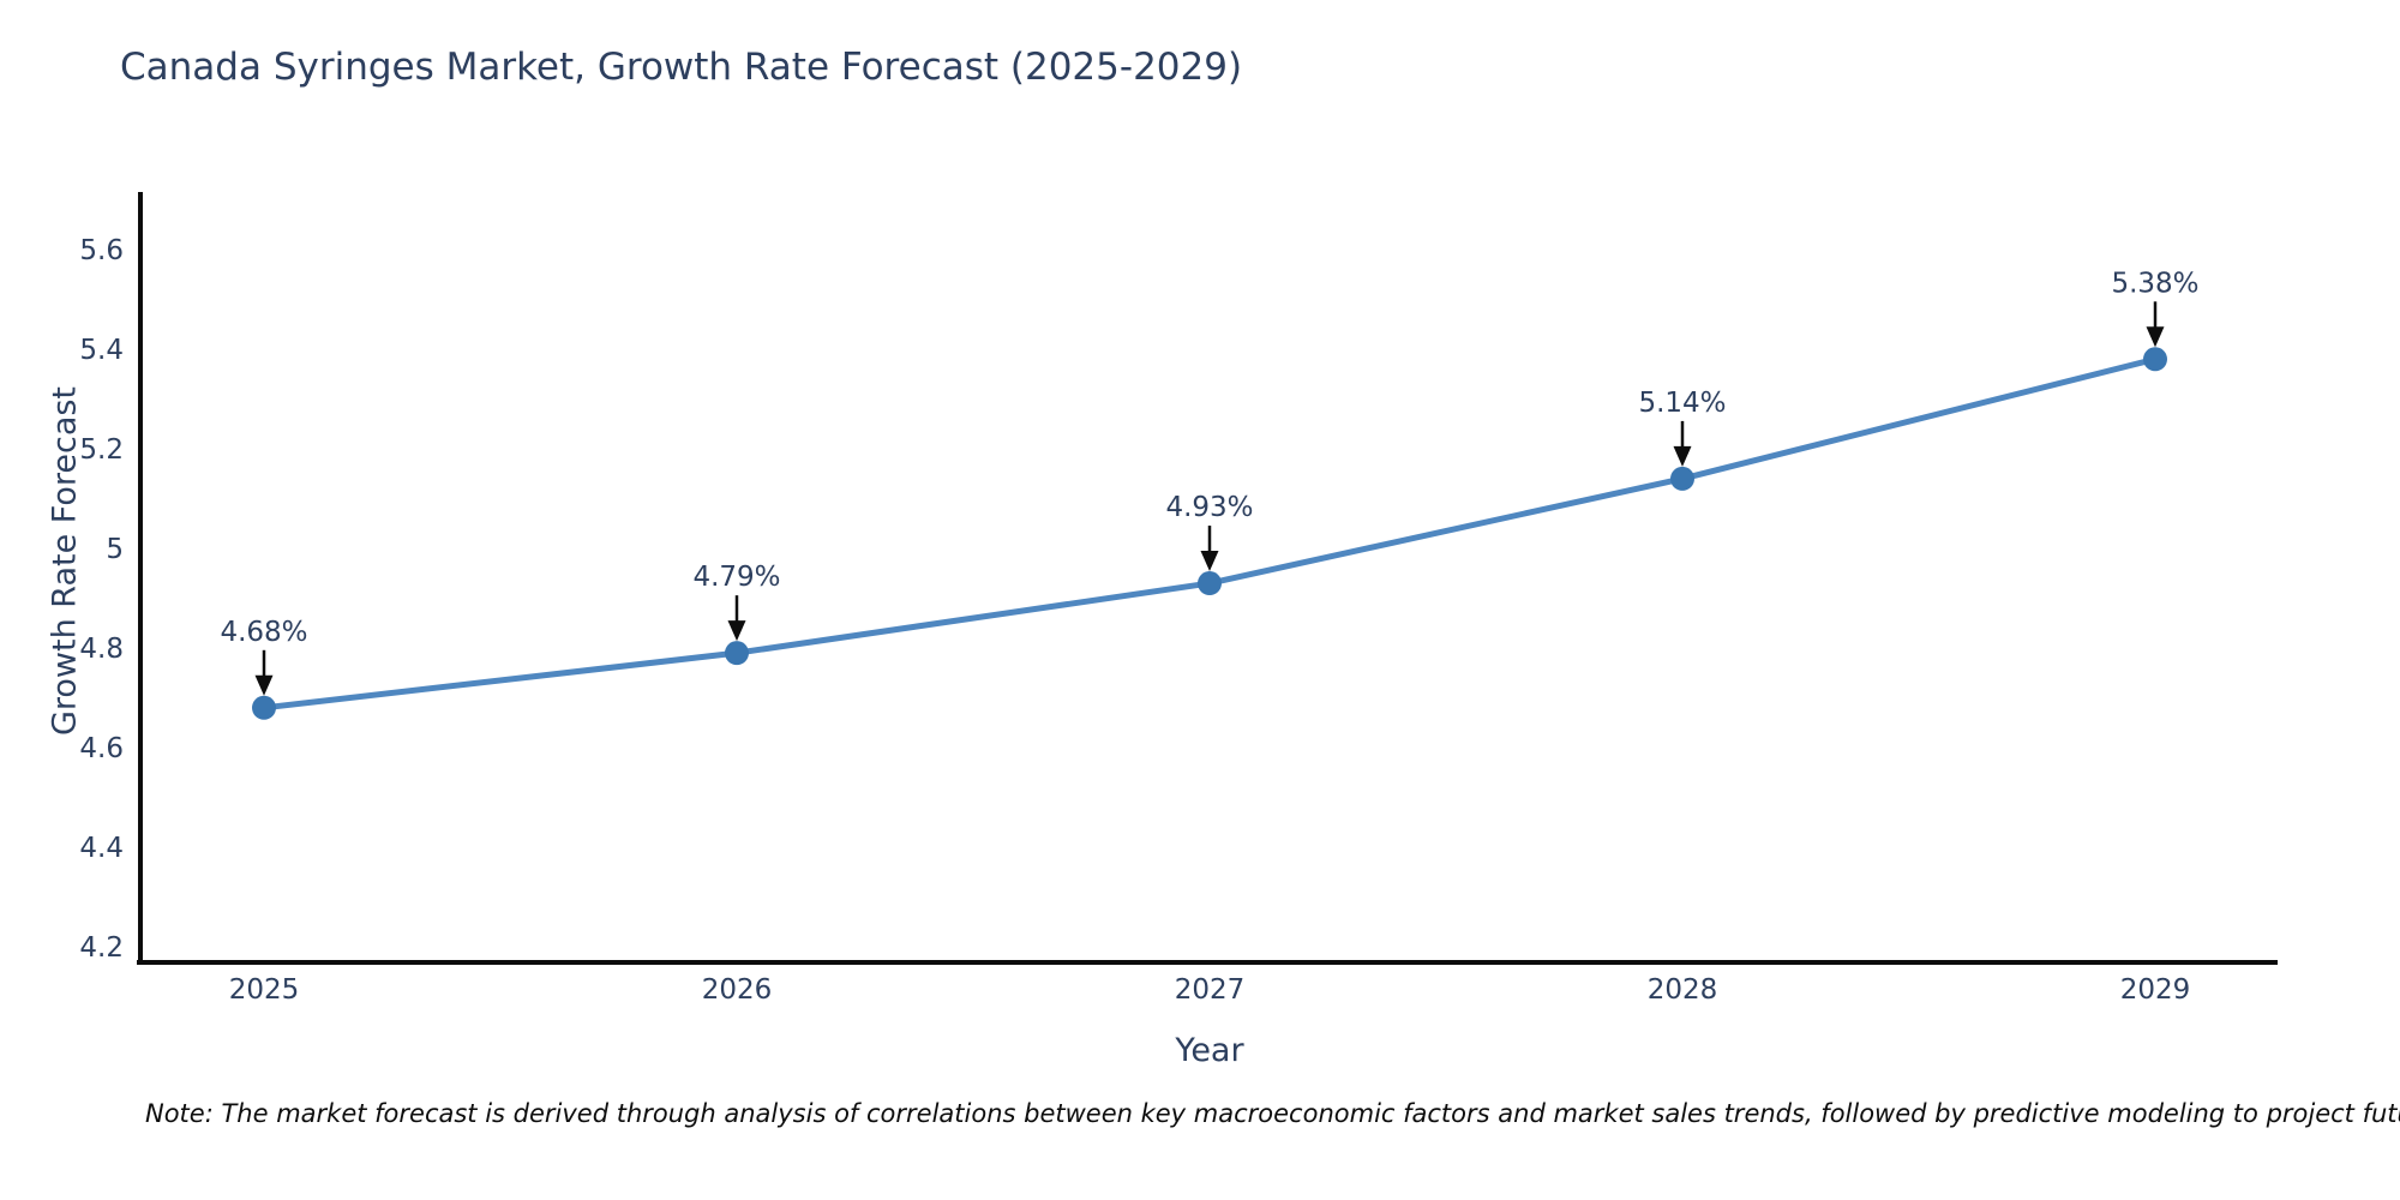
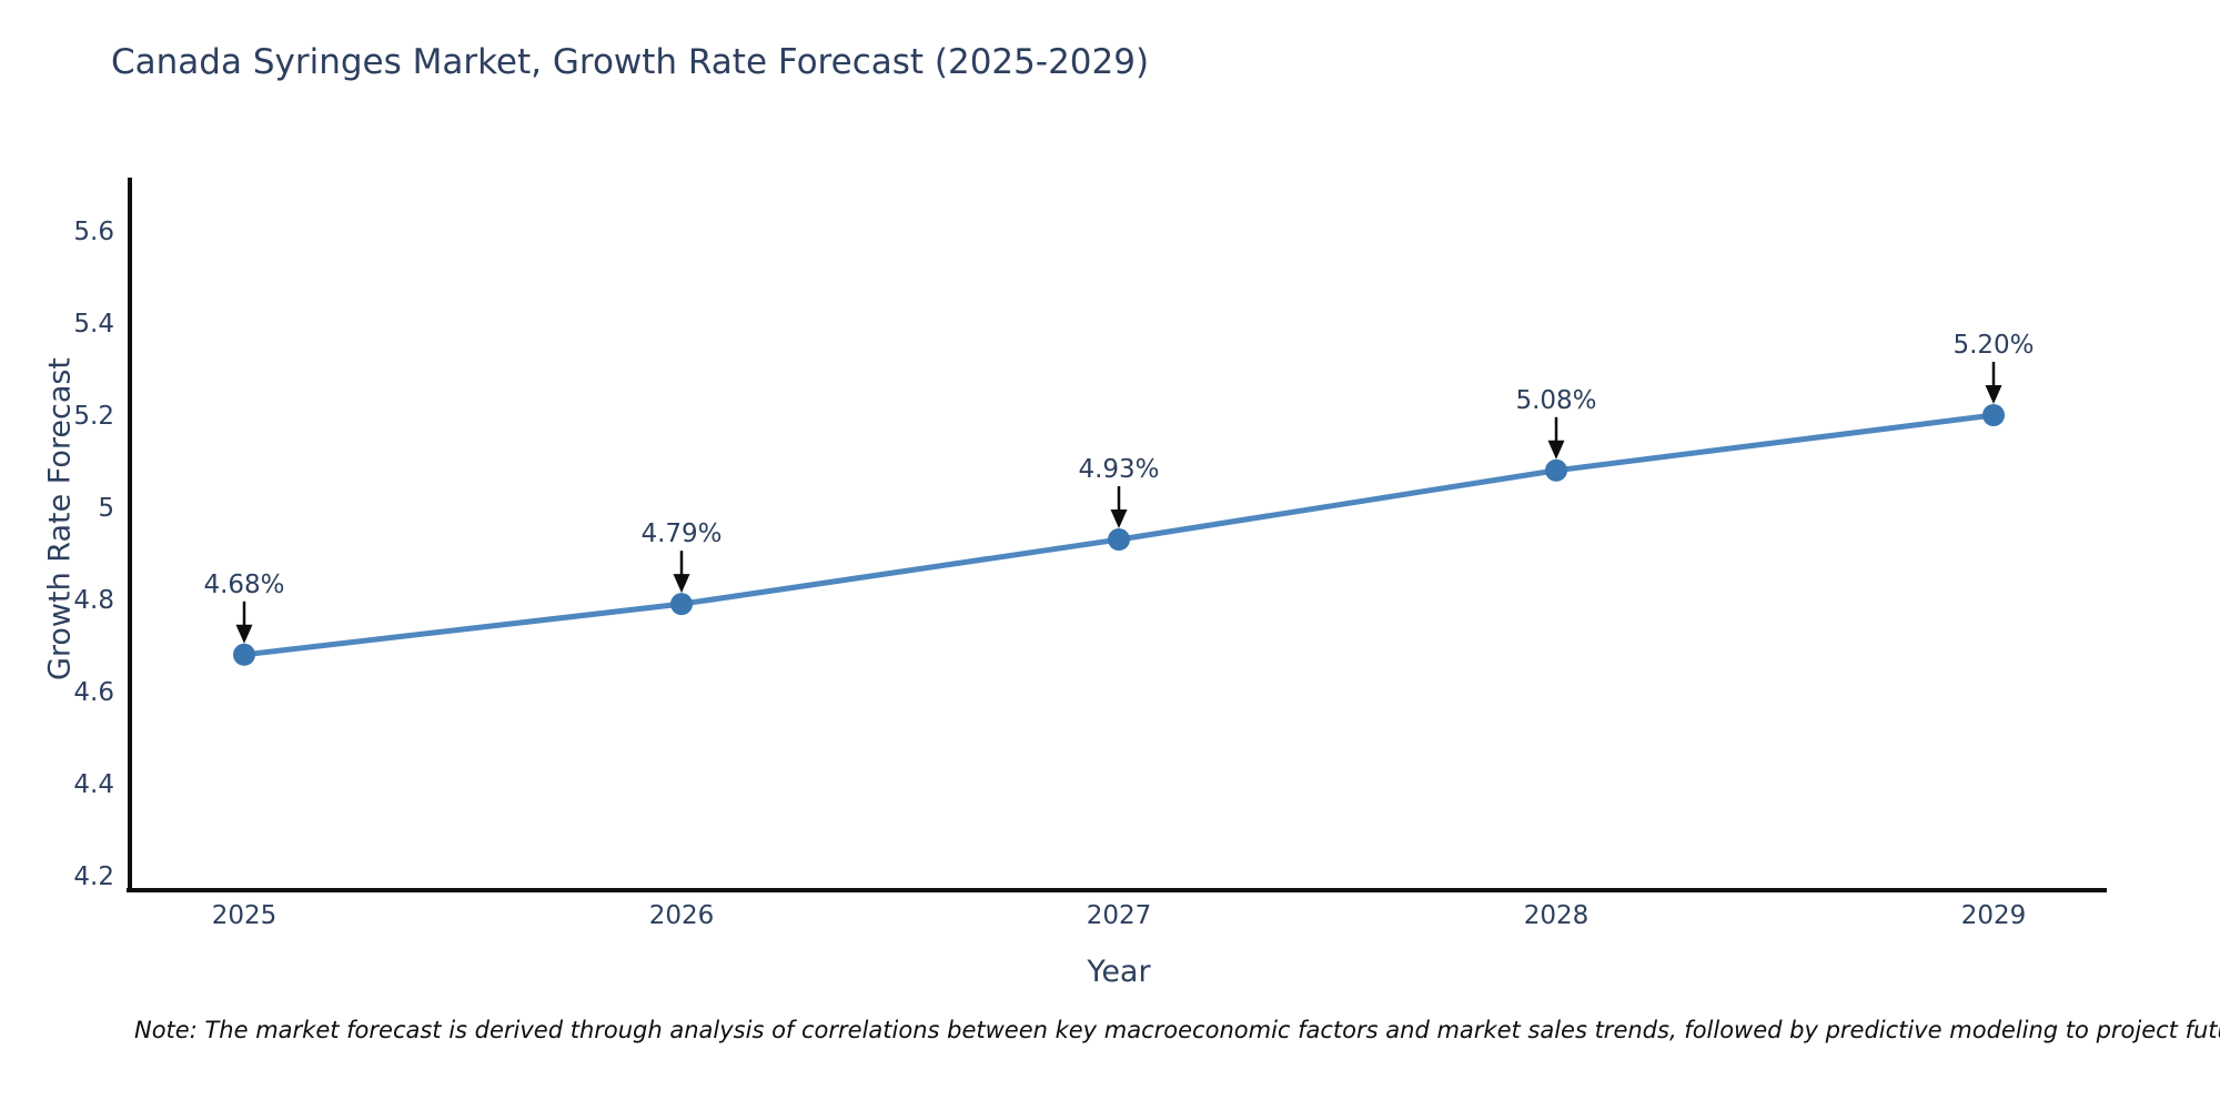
2028: 5.14% -> 5.08%
2029: 5.38% -> 5.20%
